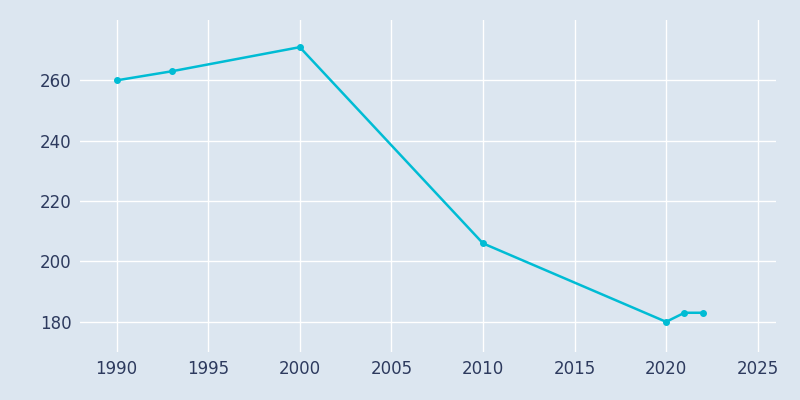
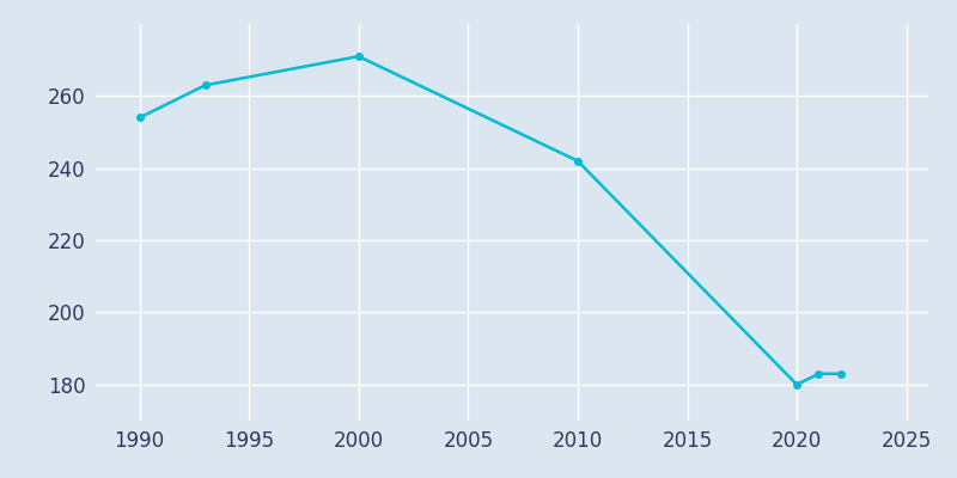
1990: 260 -> 254
2010: 206 -> 242
